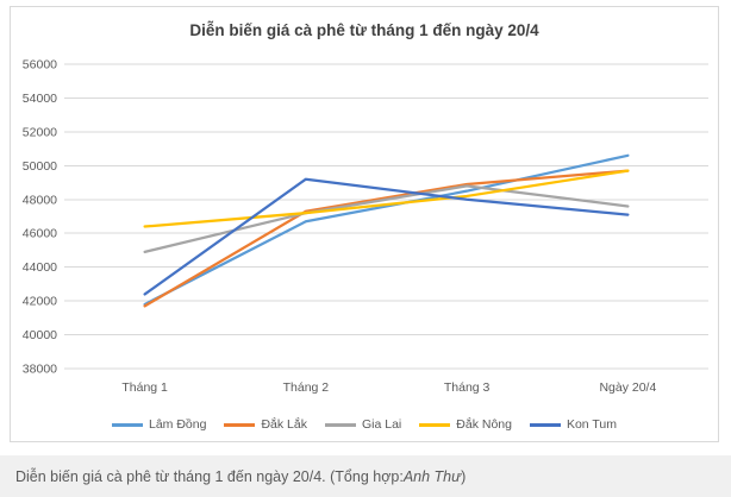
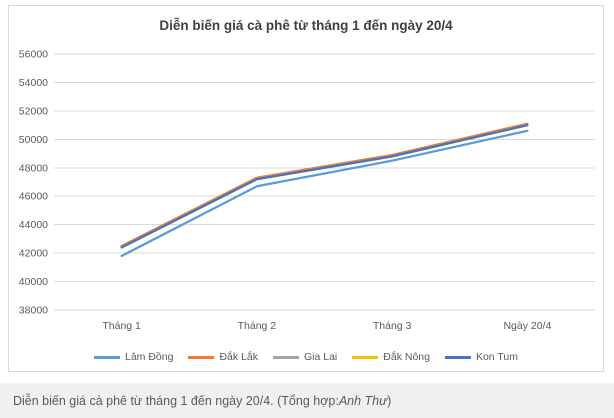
Đắk Lắk/Tháng 1: 41700 -> 42500
Gia Lai/Tháng 1: 44900 -> 42400
Đắk Nông/Tháng 1: 46400 -> 42400
Kon Tum/Tháng 2: 49200 -> 47200
Đắk Nông/Tháng 3: 48200 -> 48800
Kon Tum/Tháng 3: 48000 -> 48800
Đắk Lắk/Ngày 20/4: 49700 -> 51100
Gia Lai/Ngày 20/4: 47600 -> 51000
Đắk Nông/Ngày 20/4: 49700 -> 51000
Kon Tum/Ngày 20/4: 47100 -> 51000
